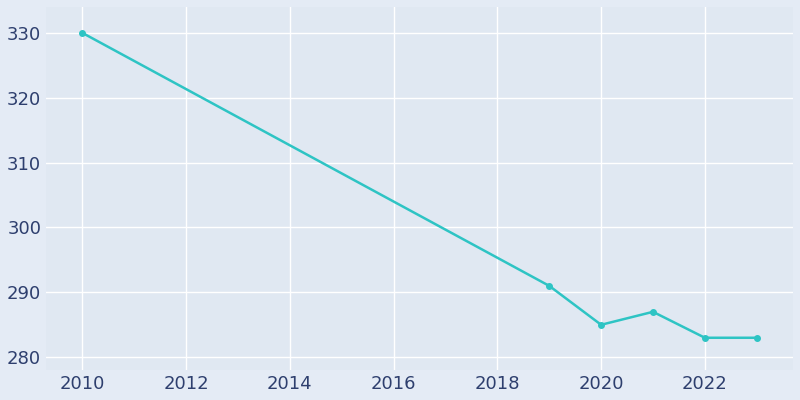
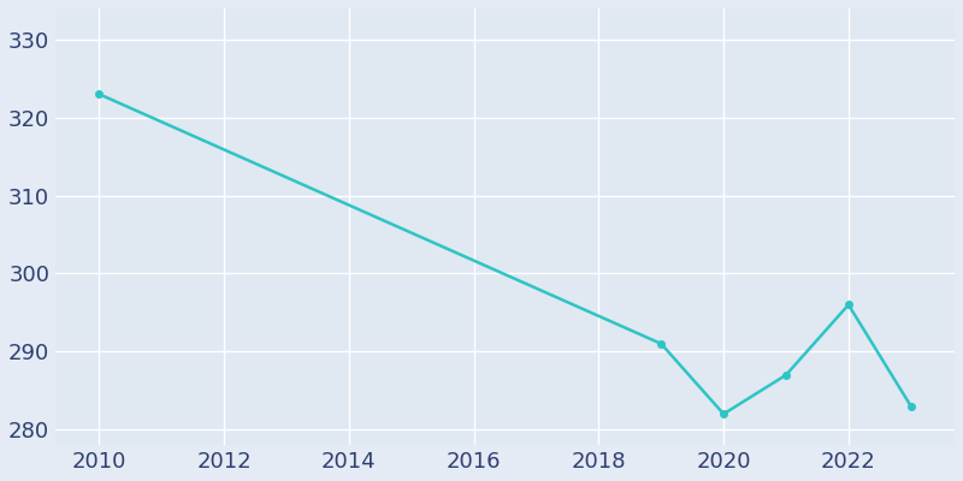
2010: 330 -> 323
2020: 285 -> 282
2022: 283 -> 296
